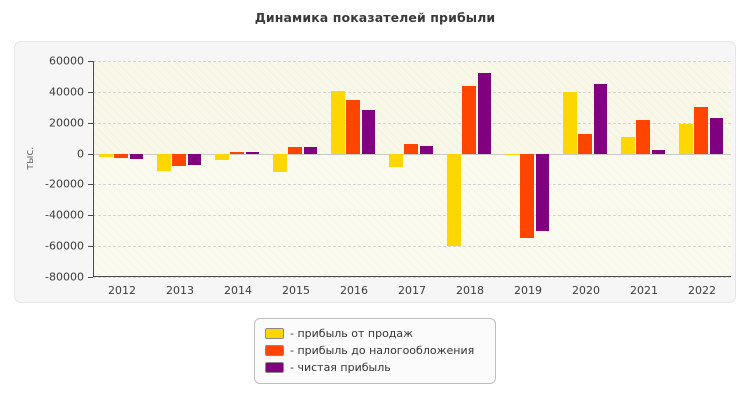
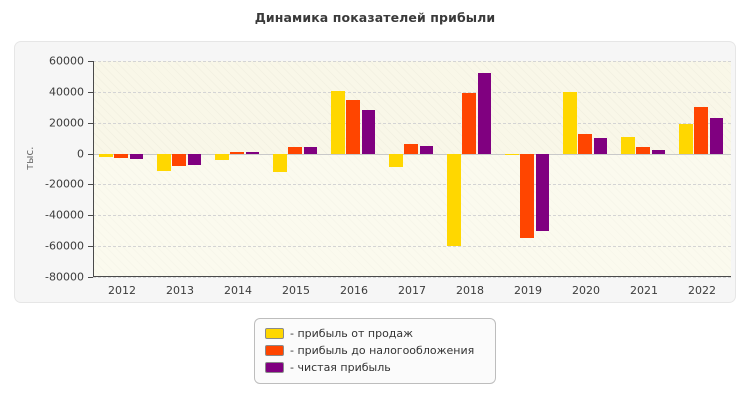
- прибыль до налогообложения/2018: 44000 -> 39000
- чистая прибыль/2020: 45000 -> 10000
- прибыль до налогообложения/2021: 22000 -> 4000
